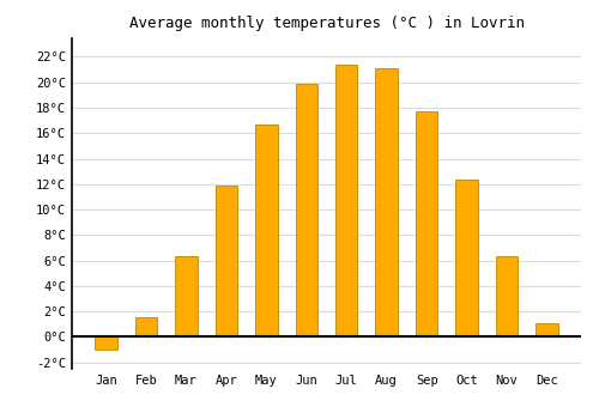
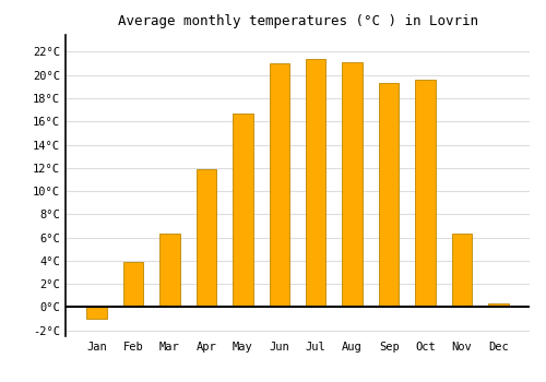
Feb: 1.5°C -> 3.9°C
Jun: 19.9°C -> 21.0°C
Sep: 17.7°C -> 19.3°C
Oct: 12.4°C -> 19.6°C
Dec: 1.1°C -> 0.3°C
